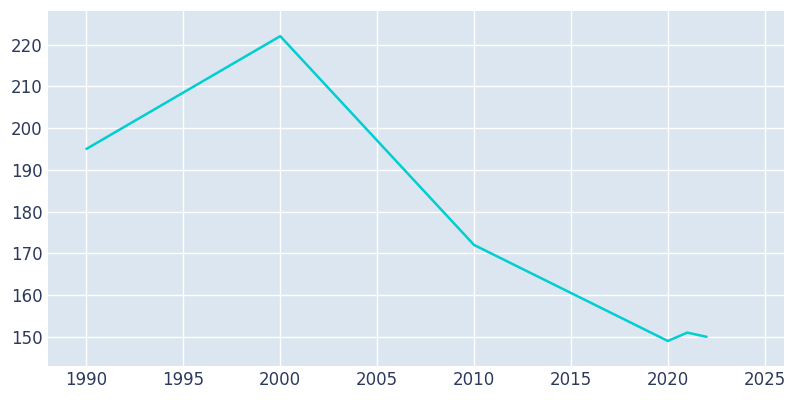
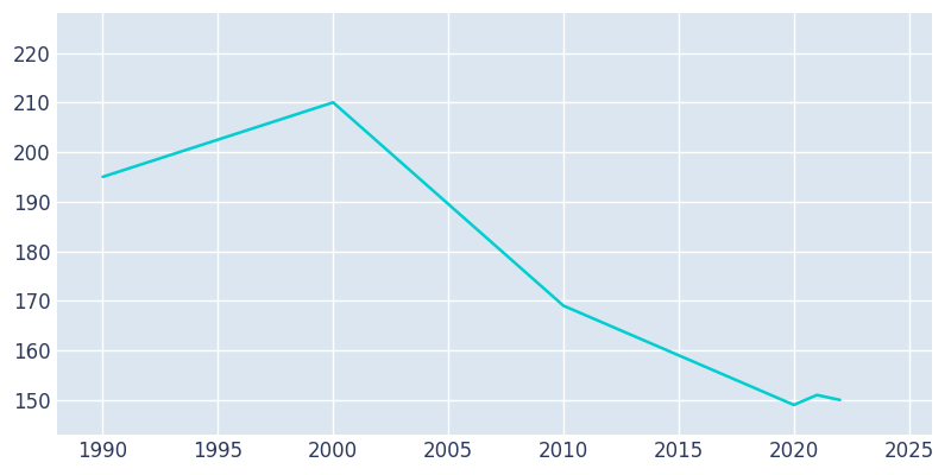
2000: 222 -> 210
2010: 172 -> 169
